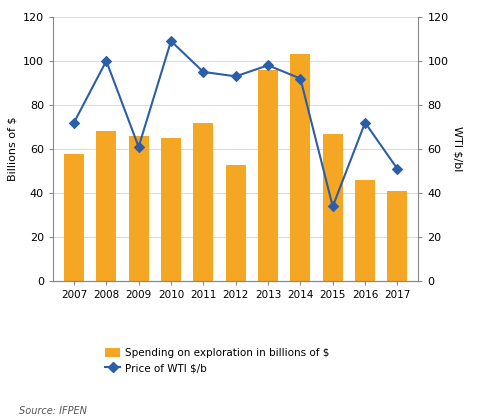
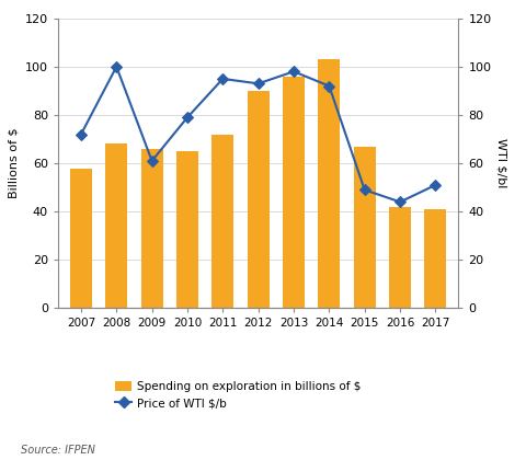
Price of WTI $/b/2010: 109 -> 79
Spending on exploration in billions of $/2012: 53 -> 90
Price of WTI $/b/2015: 34 -> 49
Spending on exploration in billions of $/2016: 46 -> 42
Price of WTI $/b/2016: 72 -> 44
